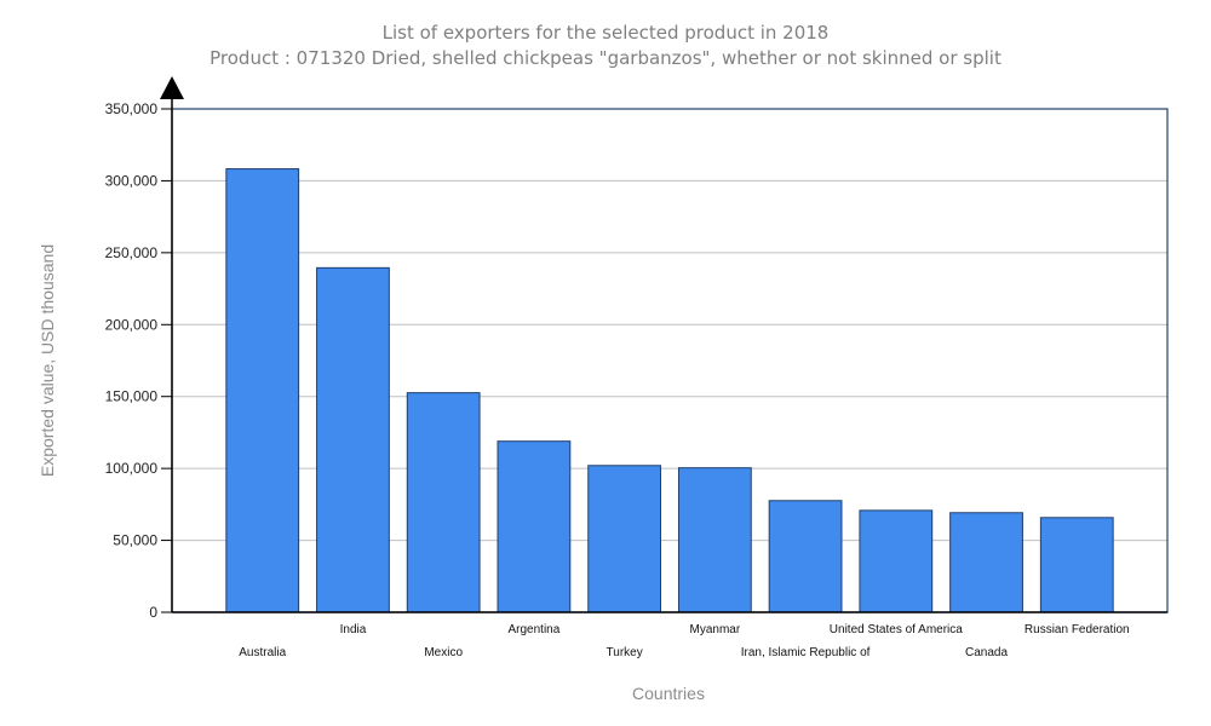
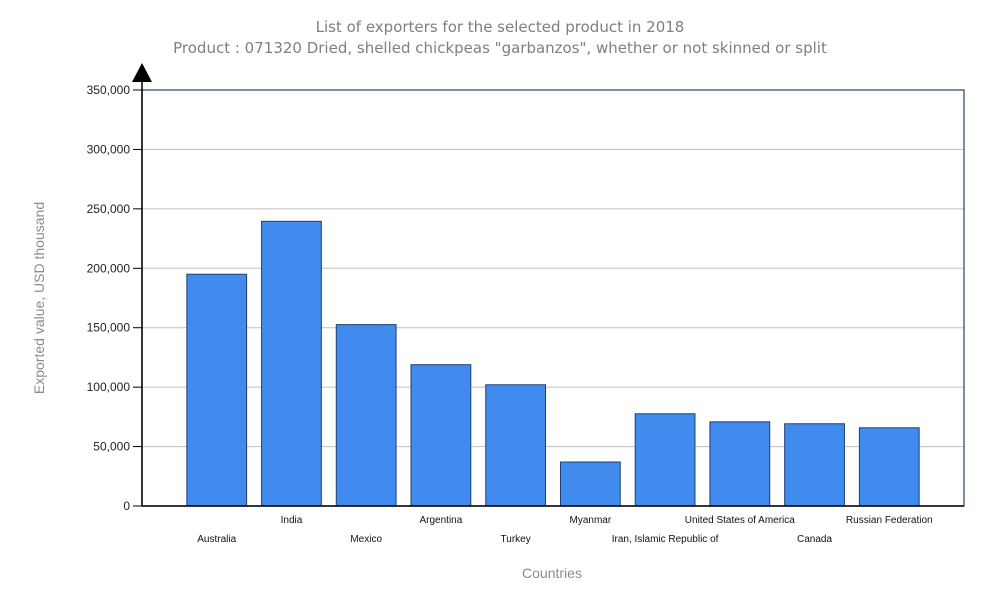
Australia: 308000 -> 195000
Myanmar: 100000 -> 37000
